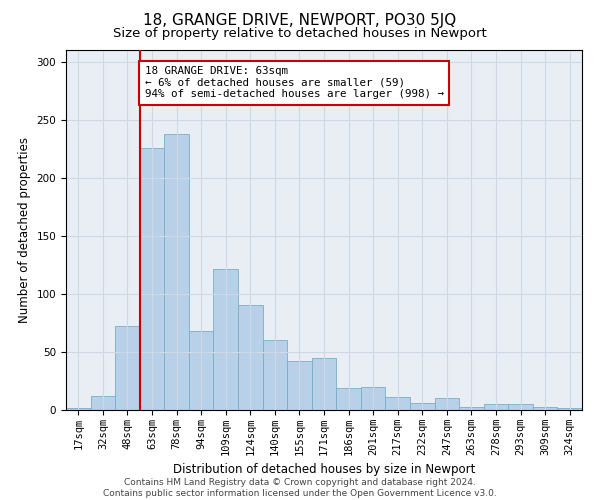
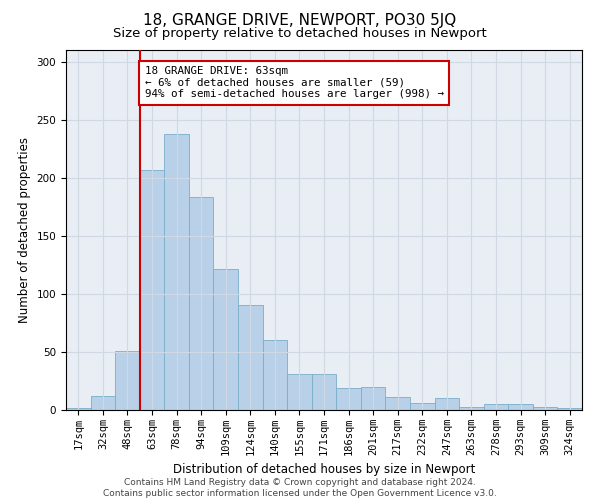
48sqm: 72 -> 51
63sqm: 226 -> 207
94sqm: 68 -> 183
155sqm: 42 -> 31
171sqm: 45 -> 31
